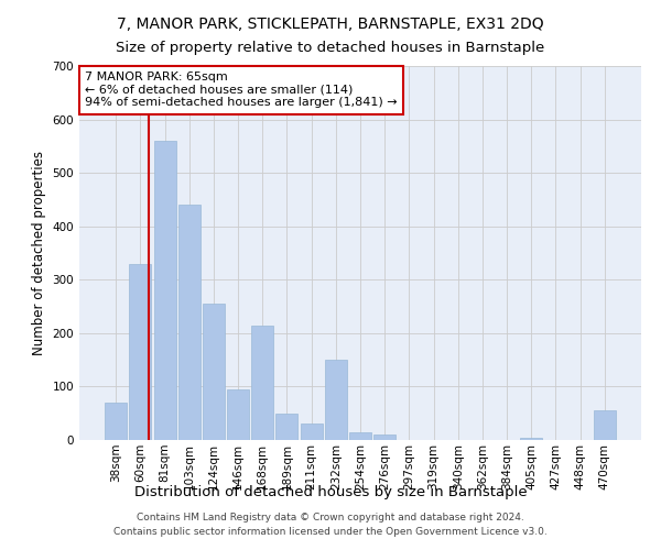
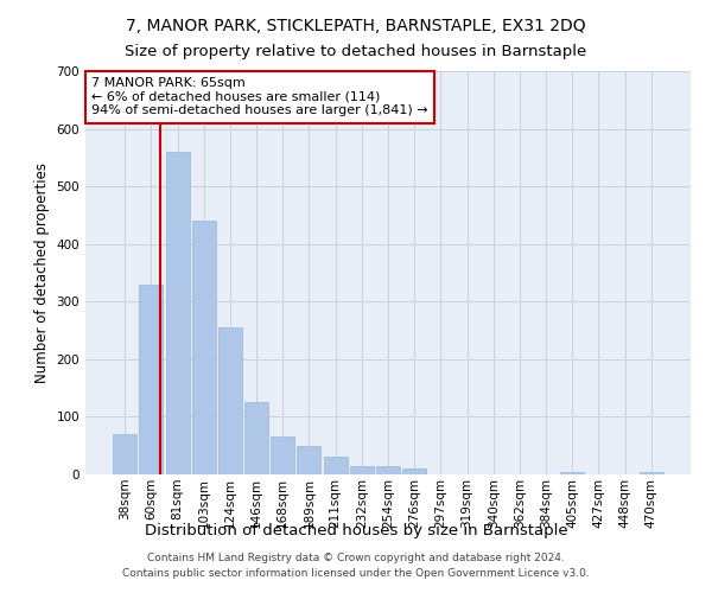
146sqm: 95 -> 125
168sqm: 215 -> 65
232sqm: 150 -> 15
470sqm: 55 -> 5
